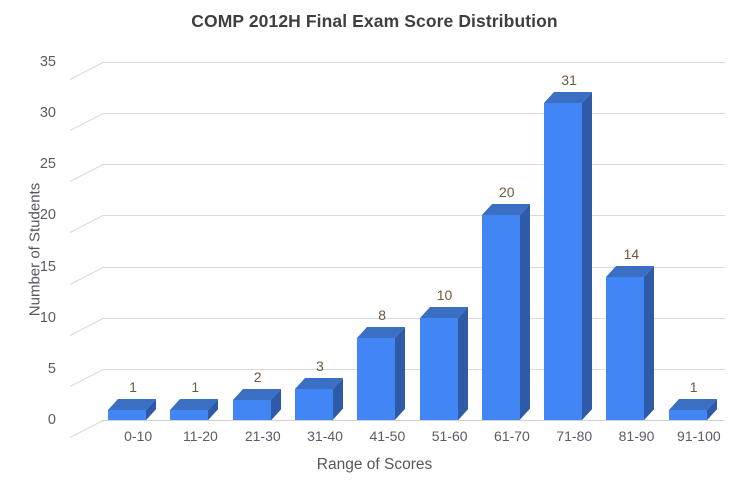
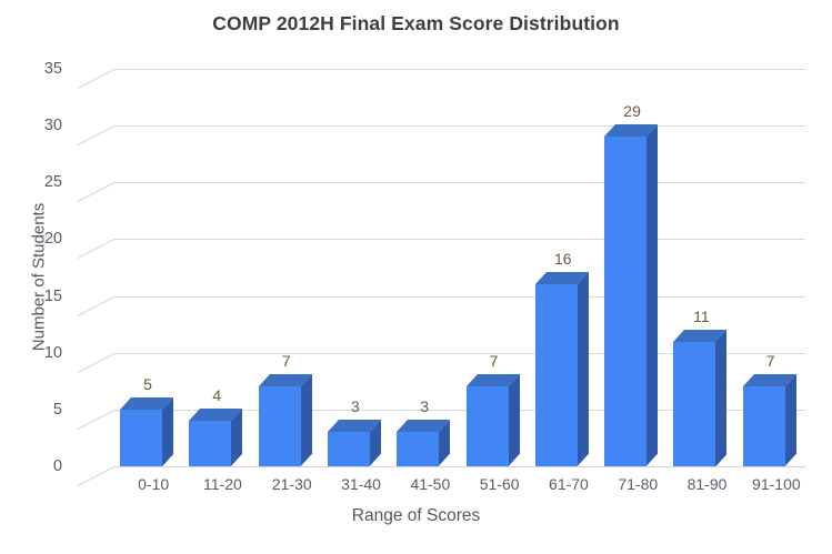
0-10: 1 -> 5
11-20: 1 -> 4
21-30: 2 -> 7
41-50: 8 -> 3
51-60: 10 -> 7
61-70: 20 -> 16
71-80: 31 -> 29
81-90: 14 -> 11
91-100: 1 -> 7
